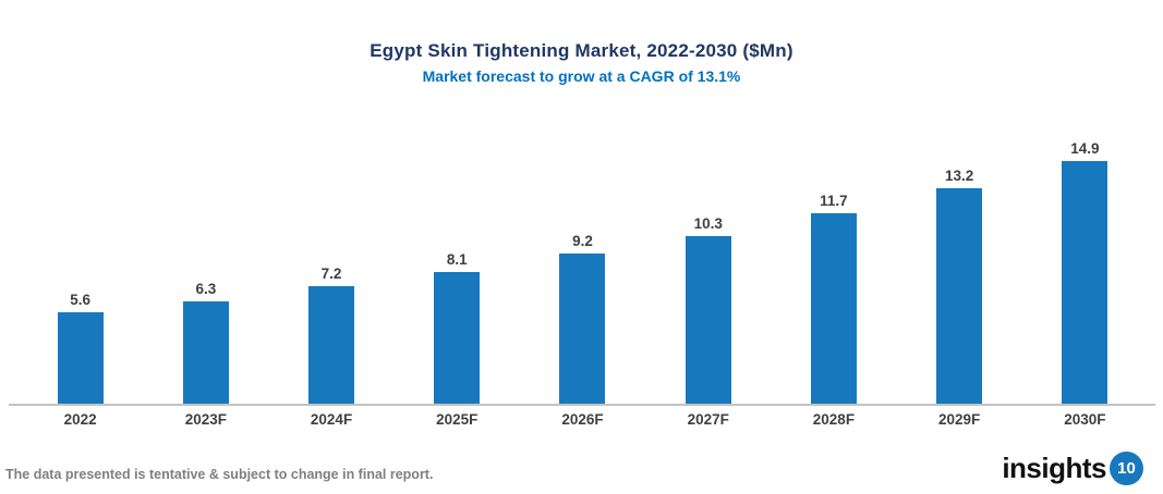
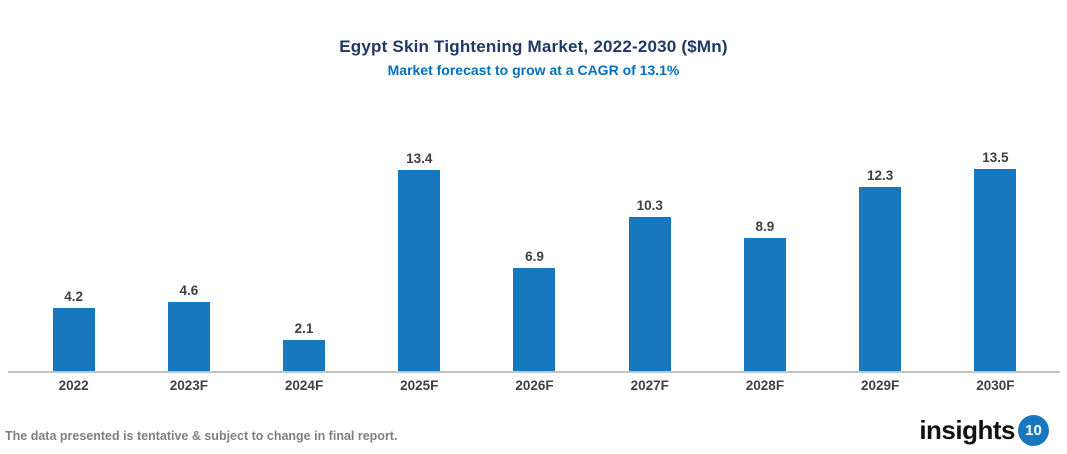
2022: 5.6 -> 4.2
2023F: 6.3 -> 4.6
2024F: 7.2 -> 2.1
2025F: 8.1 -> 13.4
2026F: 9.2 -> 6.9
2028F: 11.7 -> 8.9
2029F: 13.2 -> 12.3
2030F: 14.9 -> 13.5
